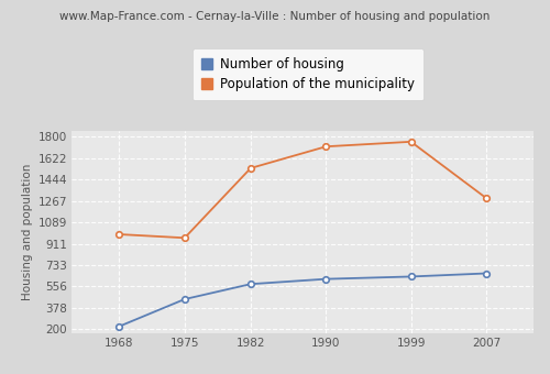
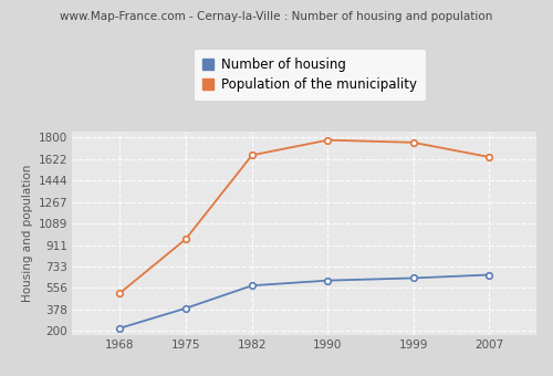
Population of the municipality/1968: 990 -> 510
Number of housing/1975: 450 -> 390
Population of the municipality/1982: 1540 -> 1660
Population of the municipality/1990: 1720 -> 1780
Population of the municipality/2007: 1290 -> 1640
